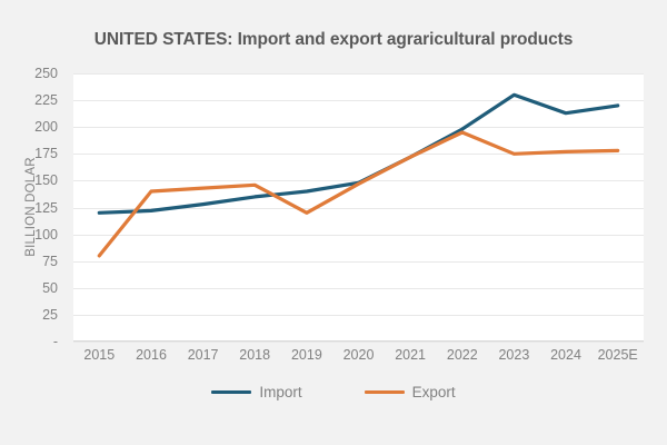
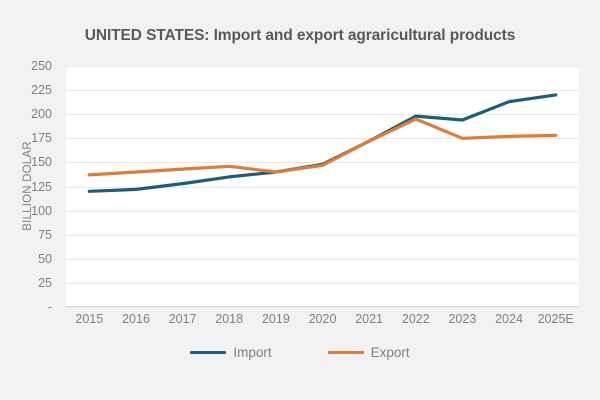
Export/2015: 80 -> 140
Export/2019: 120 -> 140
Import/2023: 230 -> 190
